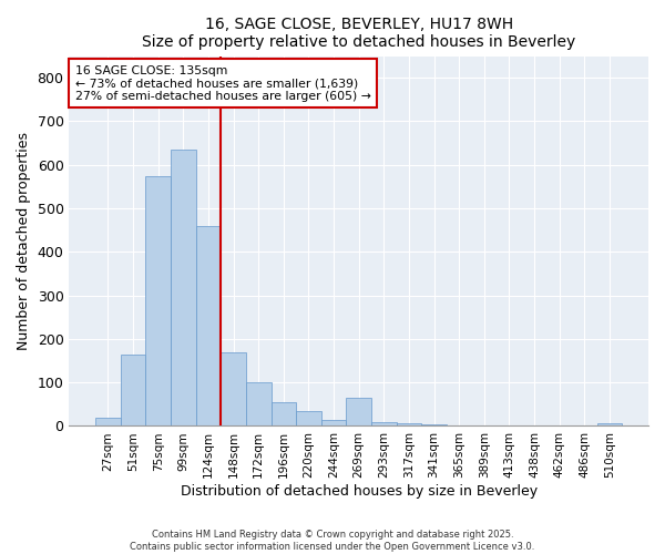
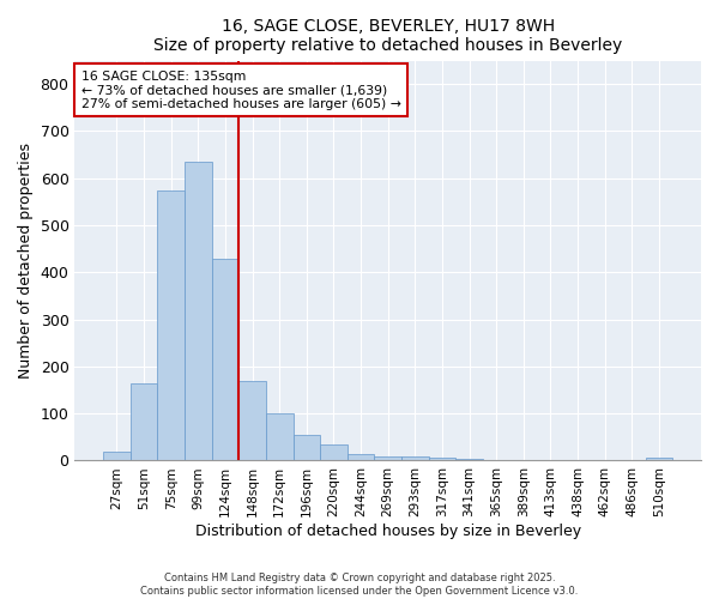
124sqm: 460 -> 430
269sqm: 65 -> 10
